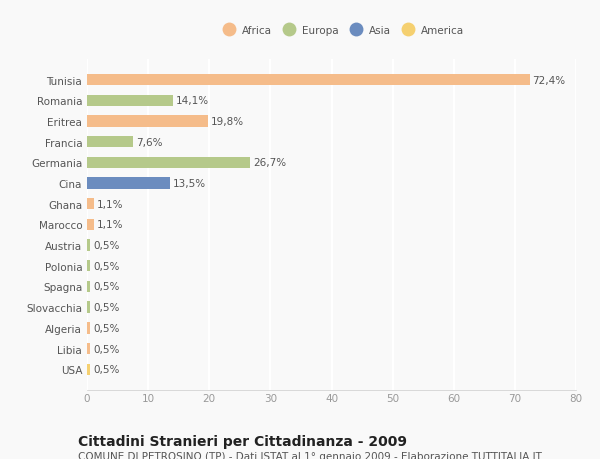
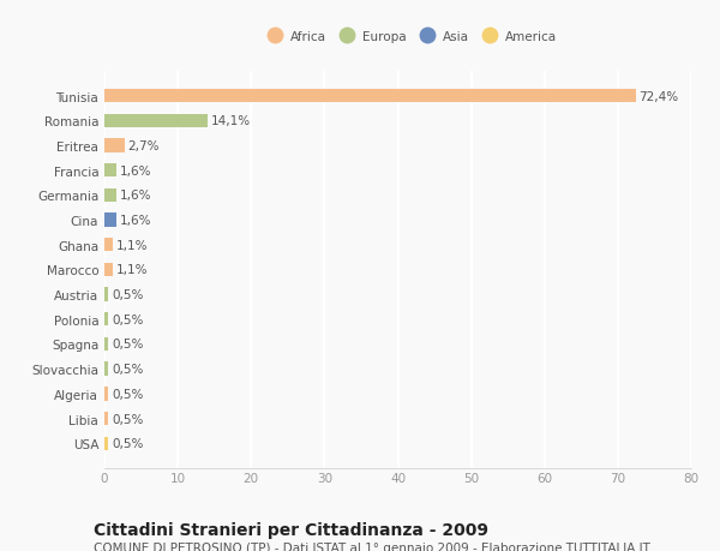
Eritrea: 19,8% -> 2,7%
Francia: 7,6% -> 1,6%
Germania: 26,7% -> 1,6%
Cina: 13,5% -> 1,6%
